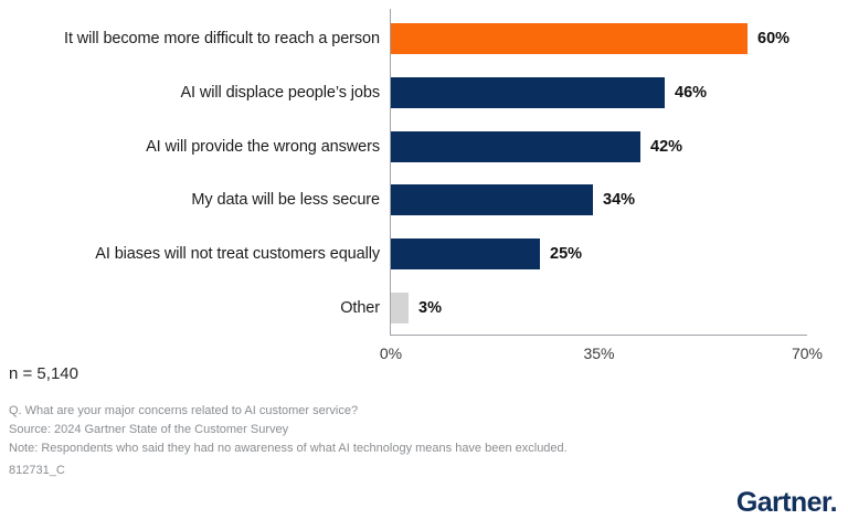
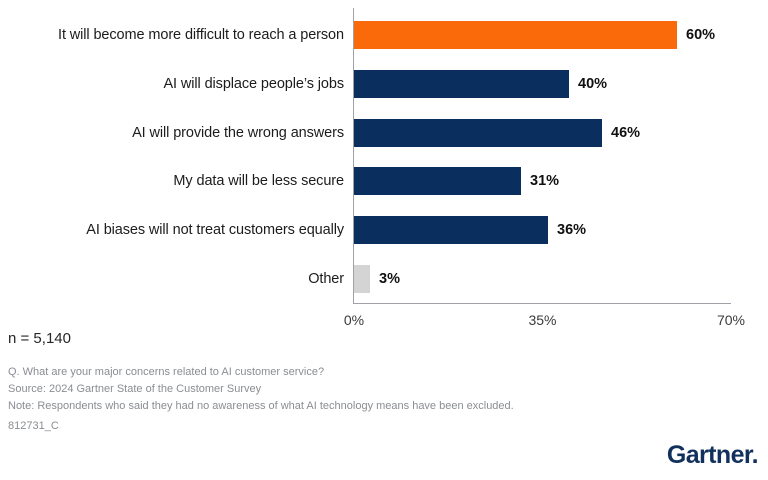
AI will displace people’s jobs: 46% -> 40%
AI will provide the wrong answers: 42% -> 46%
My data will be less secure: 34% -> 31%
AI biases will not treat customers equally: 25% -> 36%
